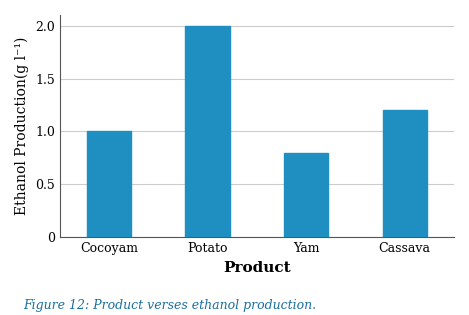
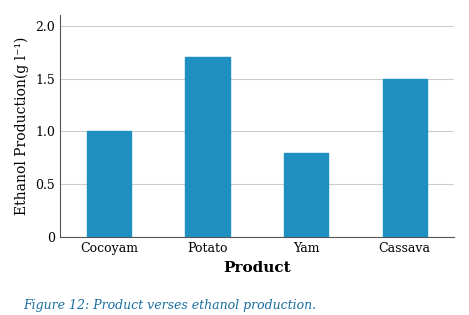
Potato: 2.0 -> 1.7
Cassava: 1.2 -> 1.5
